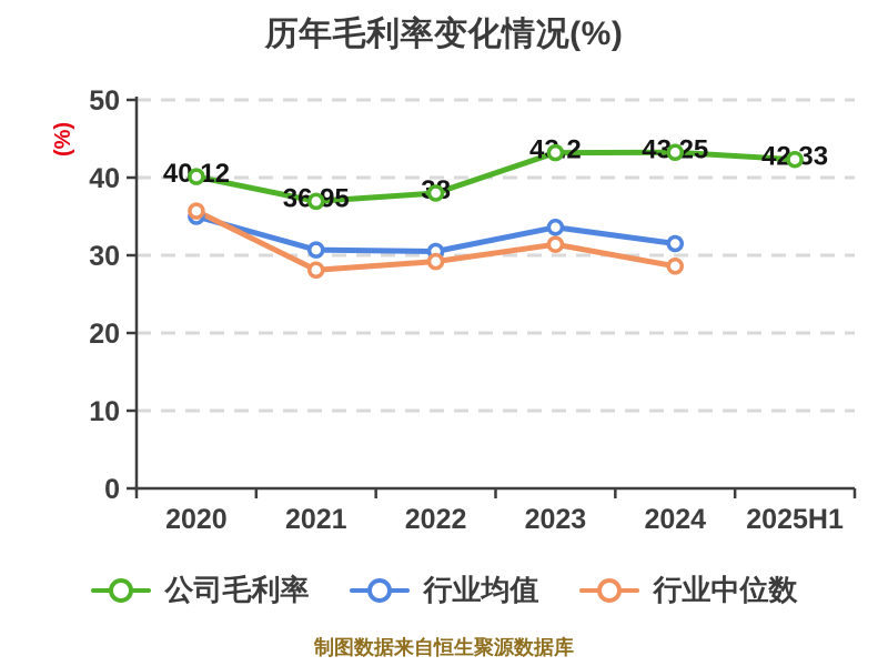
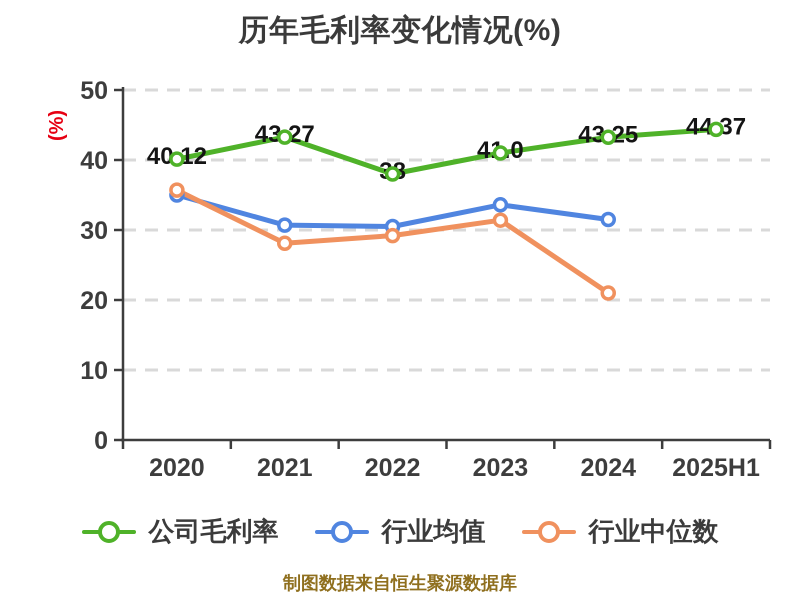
公司毛利率/2021: 36.95 -> 43.27
公司毛利率/2023: 43.2 -> 41.0
行业中位数/2024: 29 -> 21
公司毛利率/2025H1: 42.33 -> 44.37
